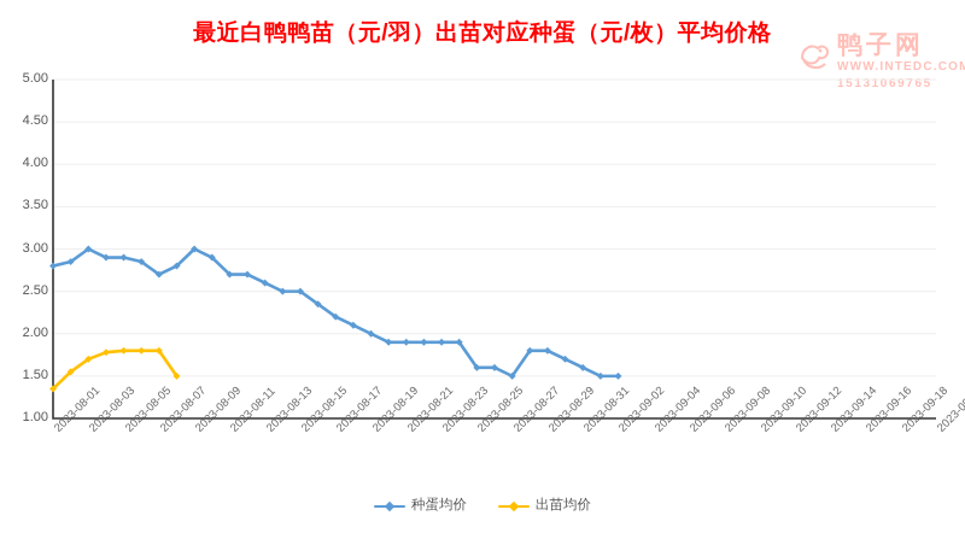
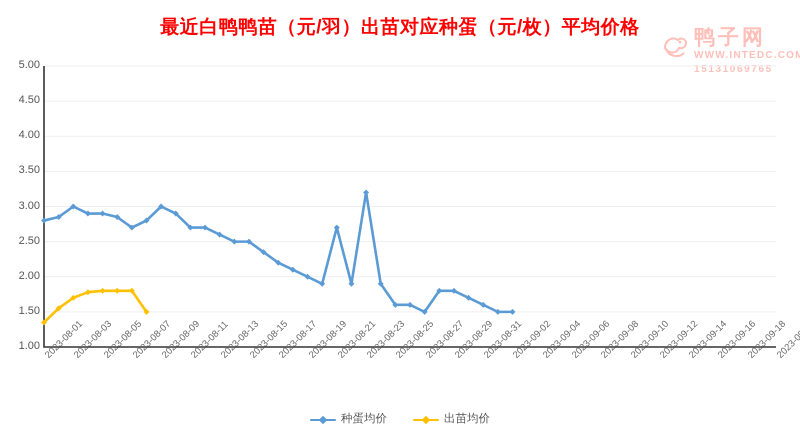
种蛋均价/2023-08-21: 1.9 -> 2.7
种蛋均价/2023-08-23: 1.9 -> 3.2
